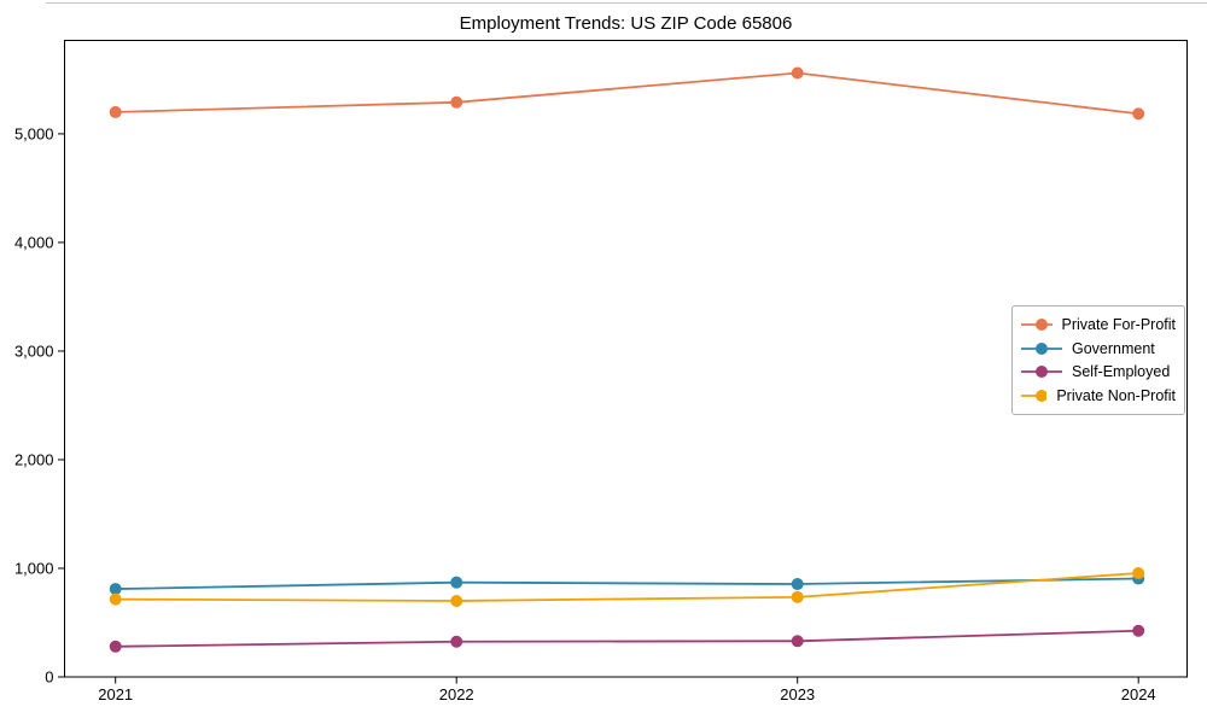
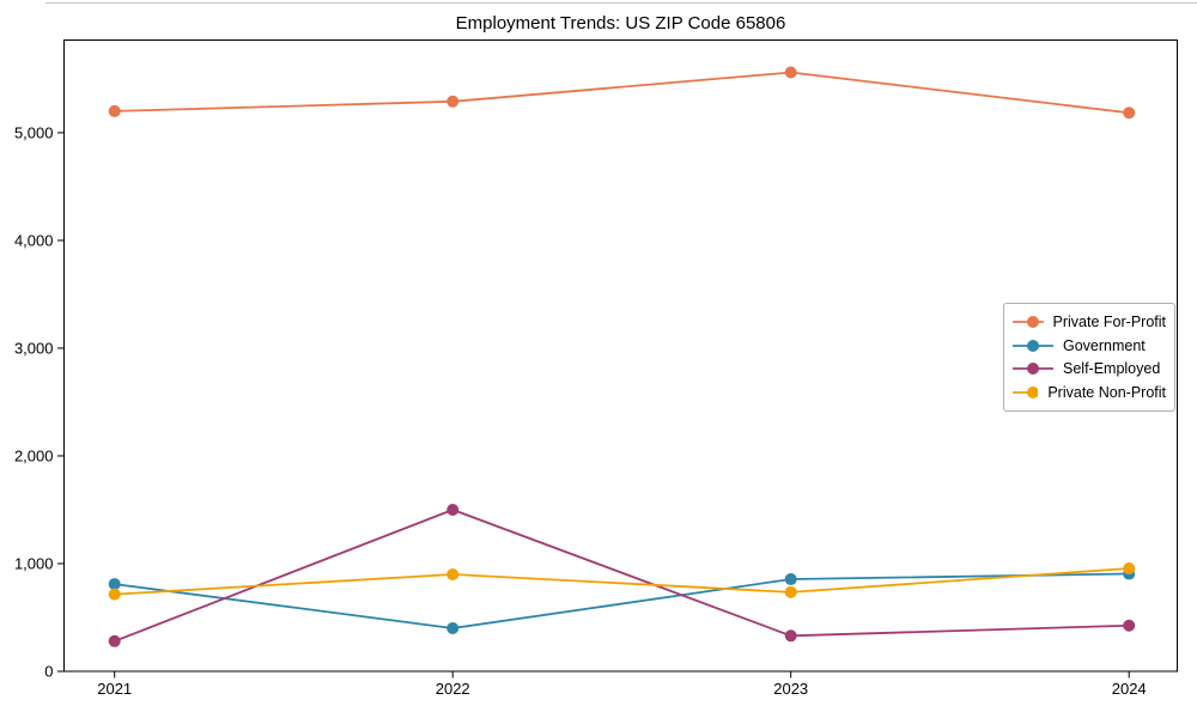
Government/2022: 900 -> 400
Self-Employed/2022: 300 -> 1500
Private Non-Profit/2022: 700 -> 900
